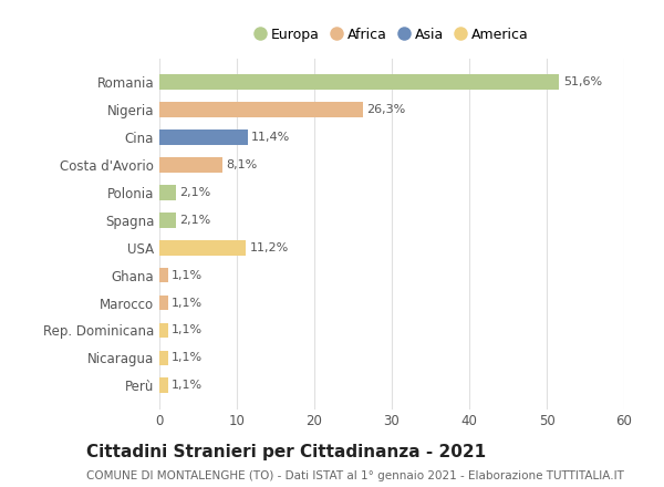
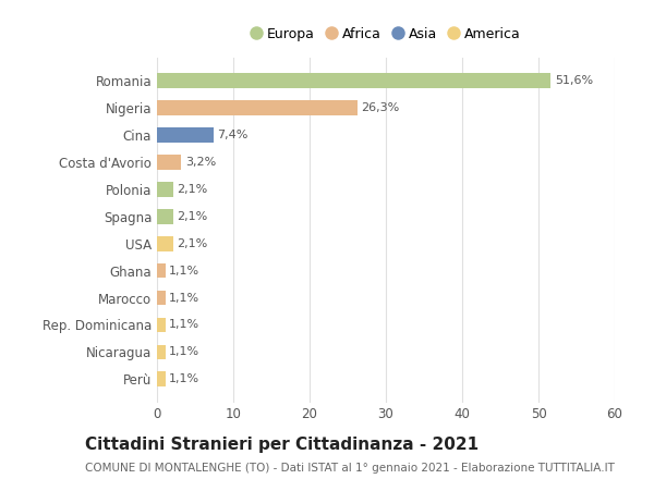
Cina: 11,4% -> 7,4%
Costa d'Avorio: 8,1% -> 3,2%
USA: 11,2% -> 2,1%
